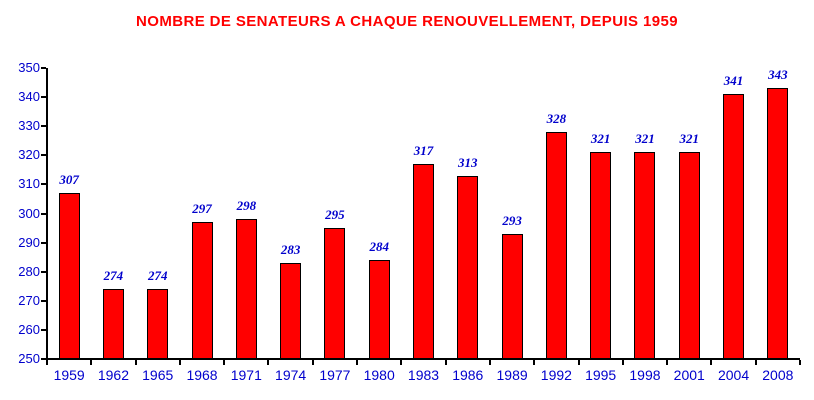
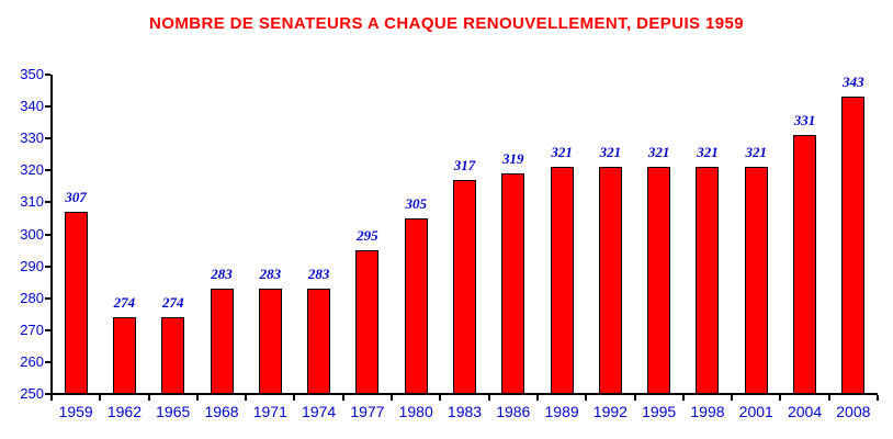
1968: 297 -> 283
1971: 298 -> 283
1980: 284 -> 305
1986: 313 -> 319
1989: 293 -> 321
1992: 328 -> 321
2004: 341 -> 331
